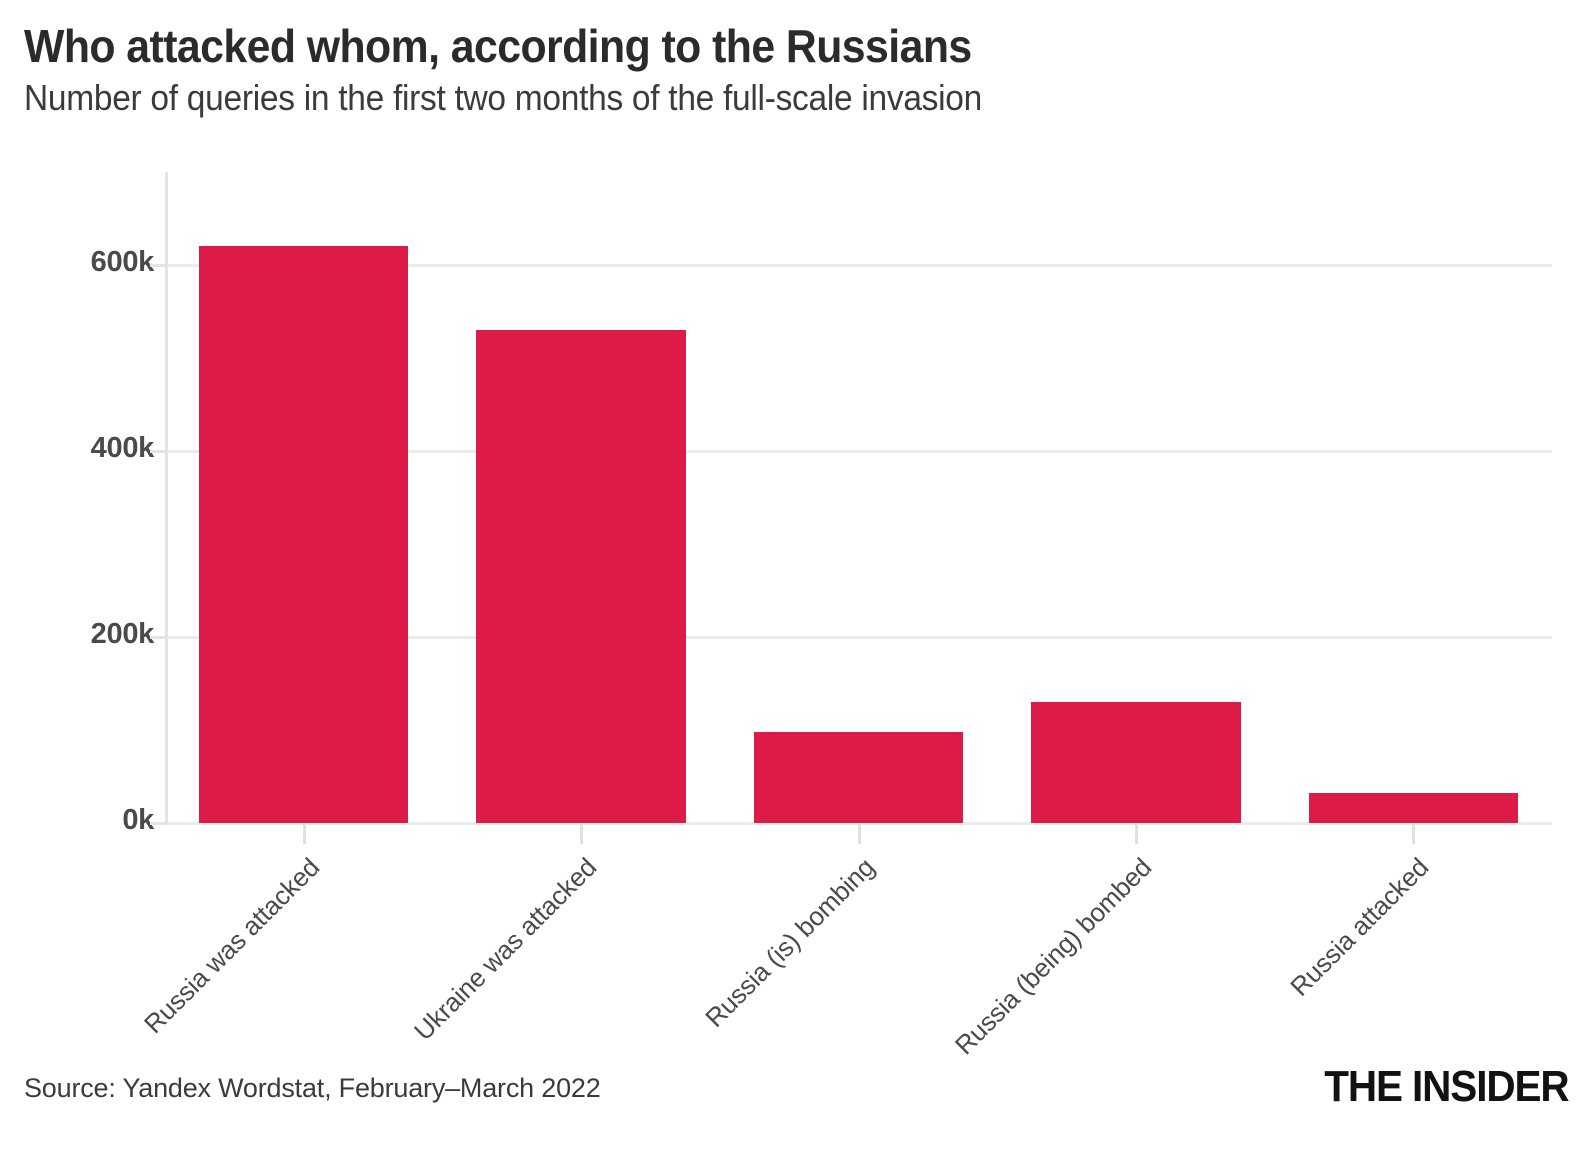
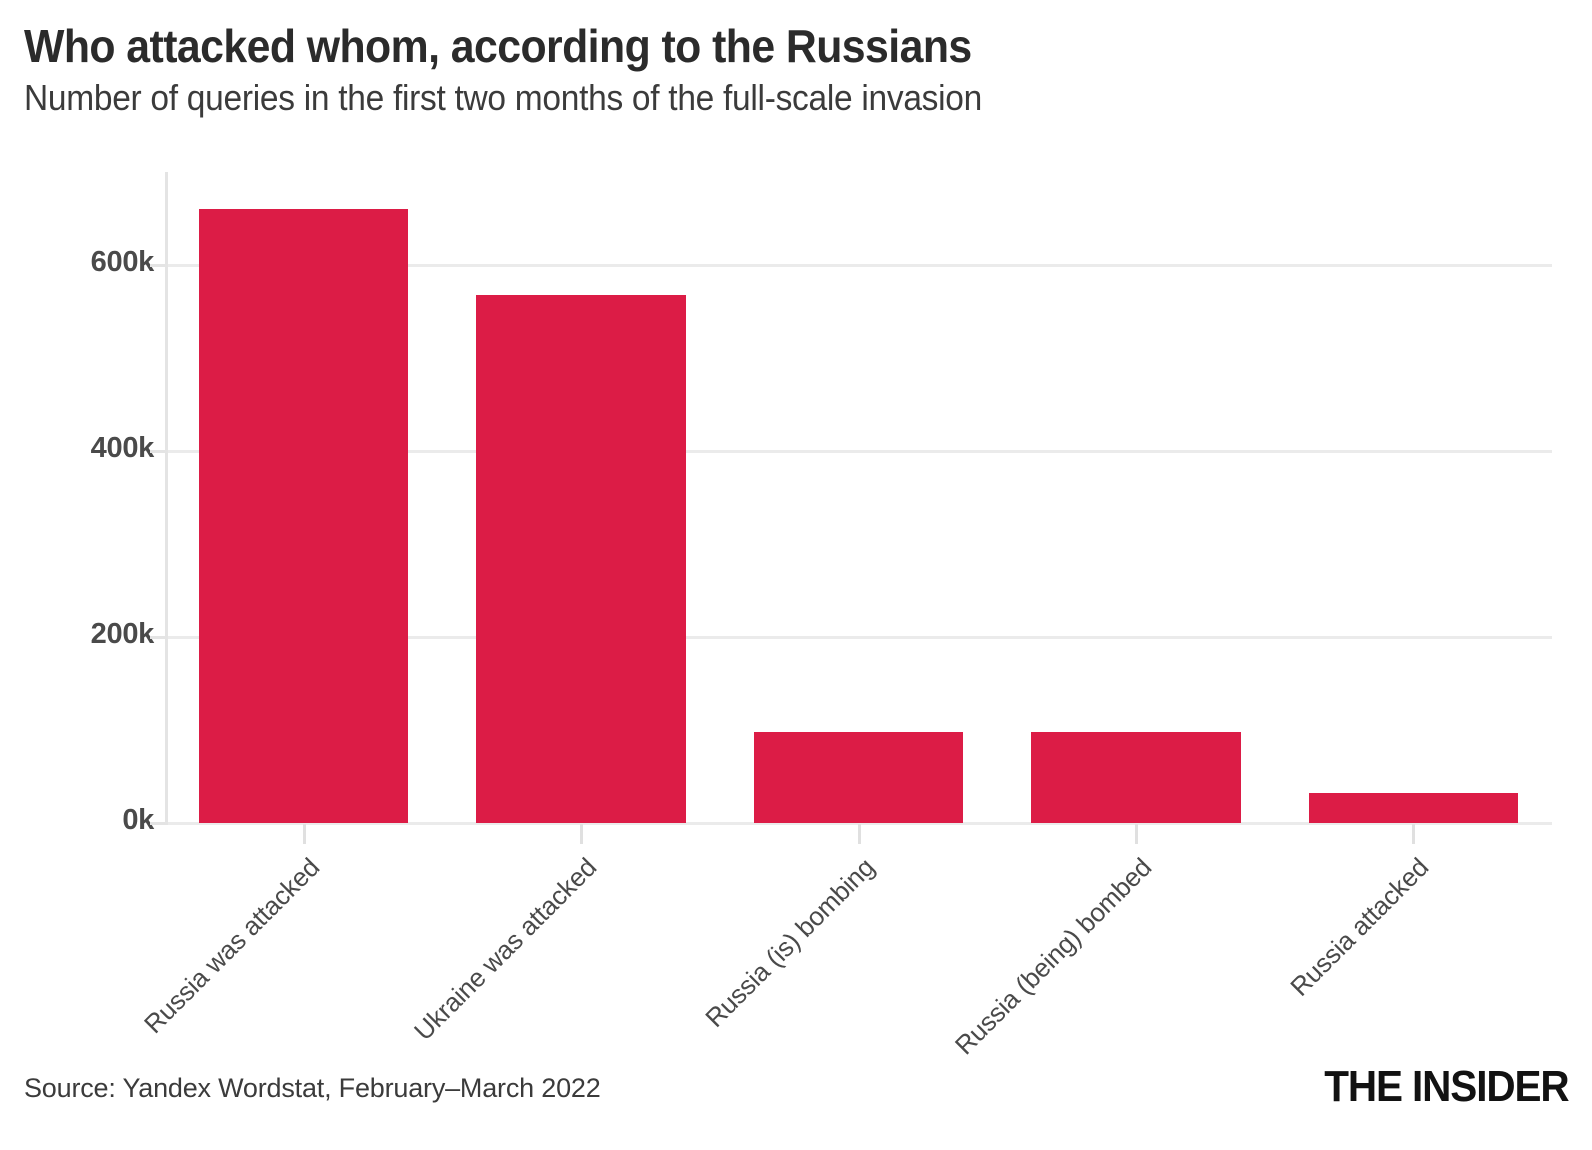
Russia was attacked: 620k -> 660k
Ukraine was attacked: 530k -> 570k
Russia (being) bombed: 130k -> 100k
